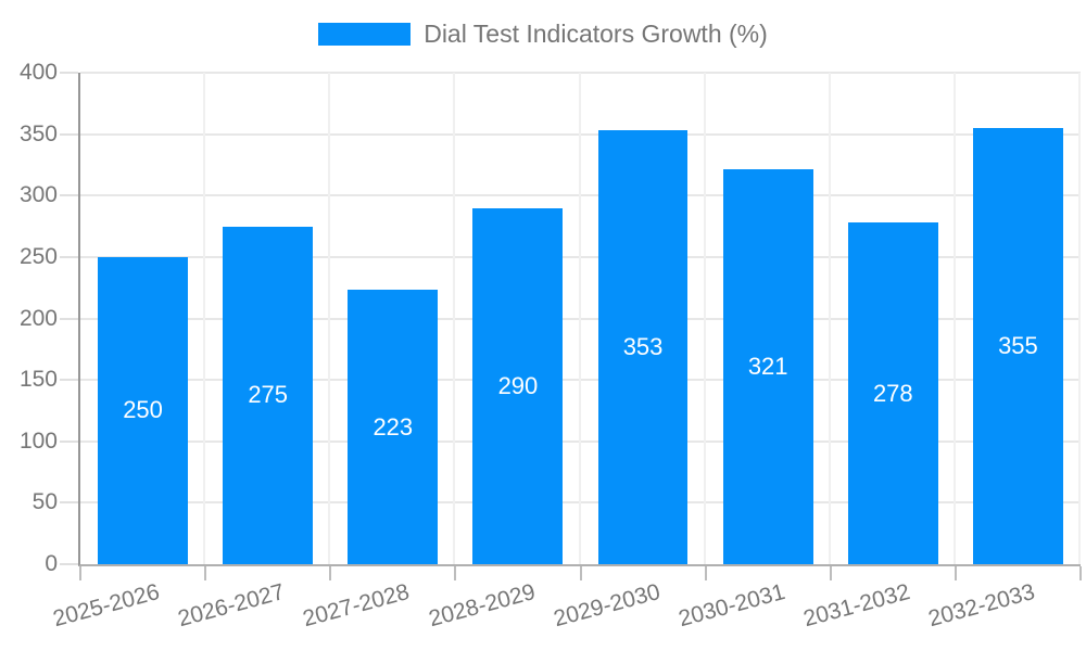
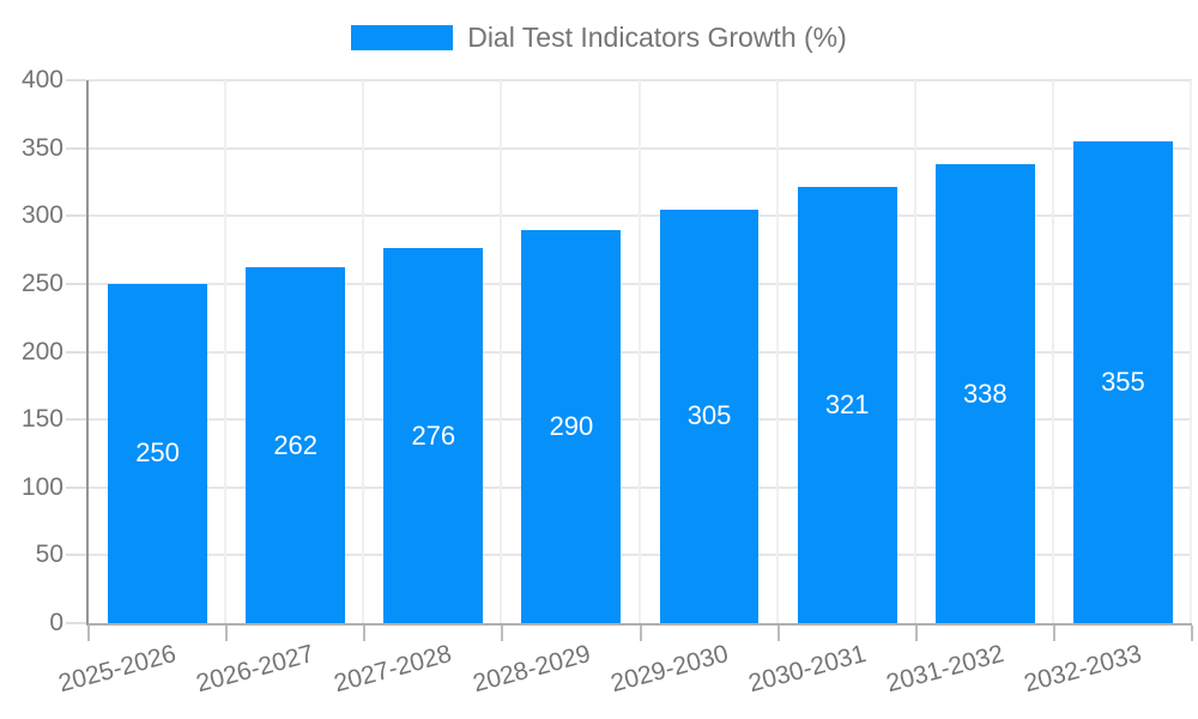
2026-2027: 275 -> 262
2027-2028: 223 -> 276
2029-2030: 353 -> 305
2031-2032: 278 -> 338
